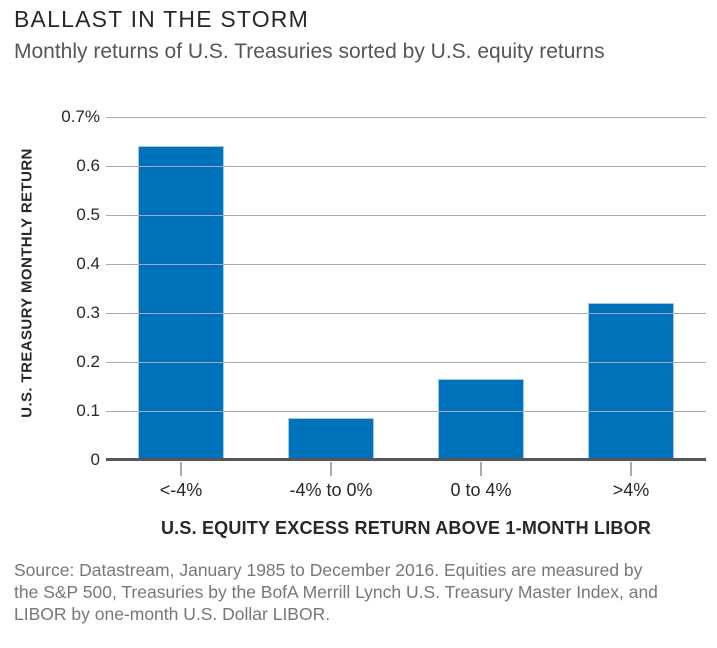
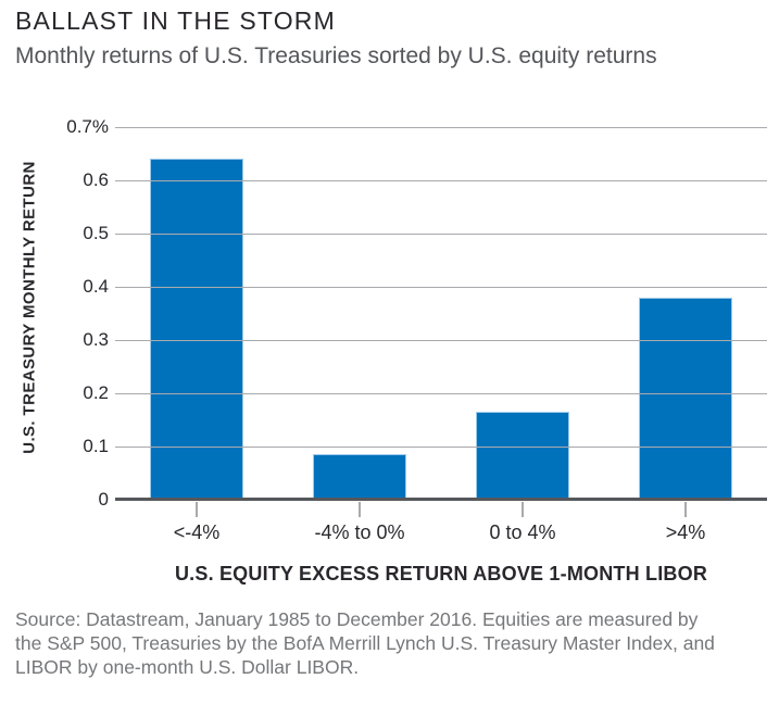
>4%: 0.32% -> 0.38%
